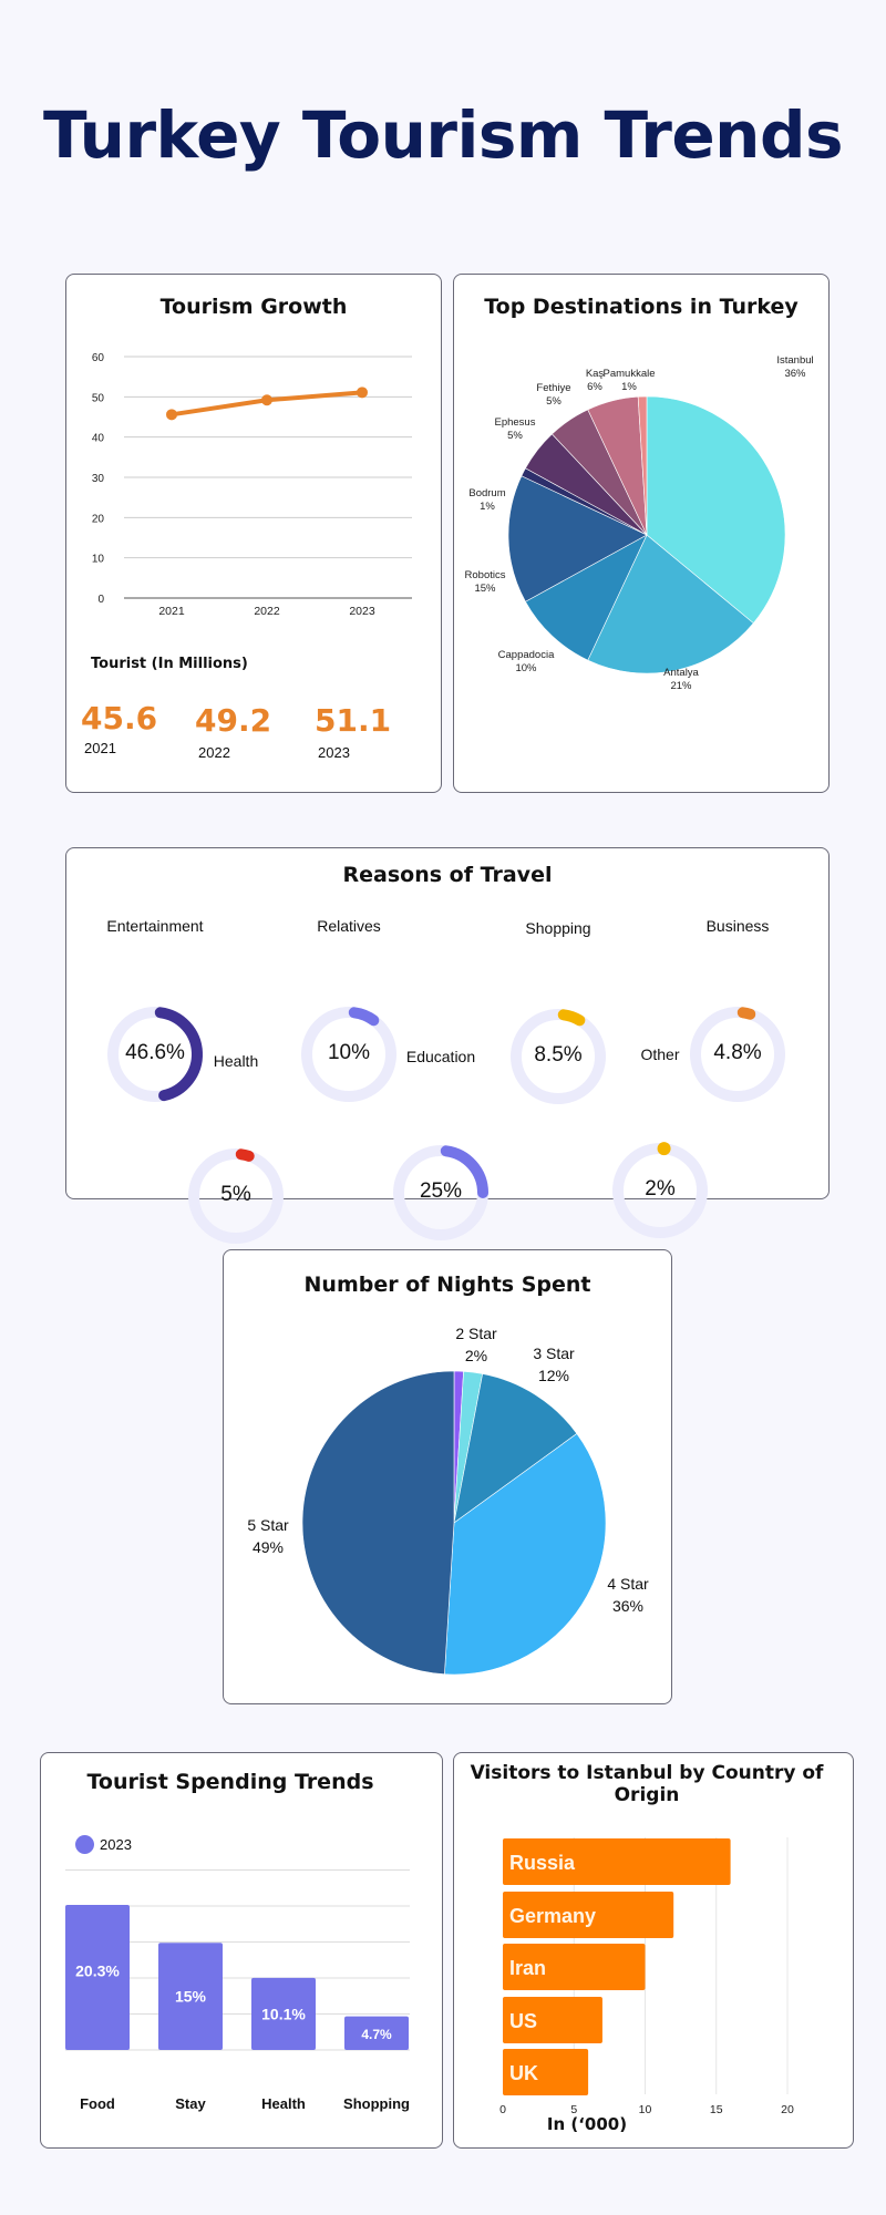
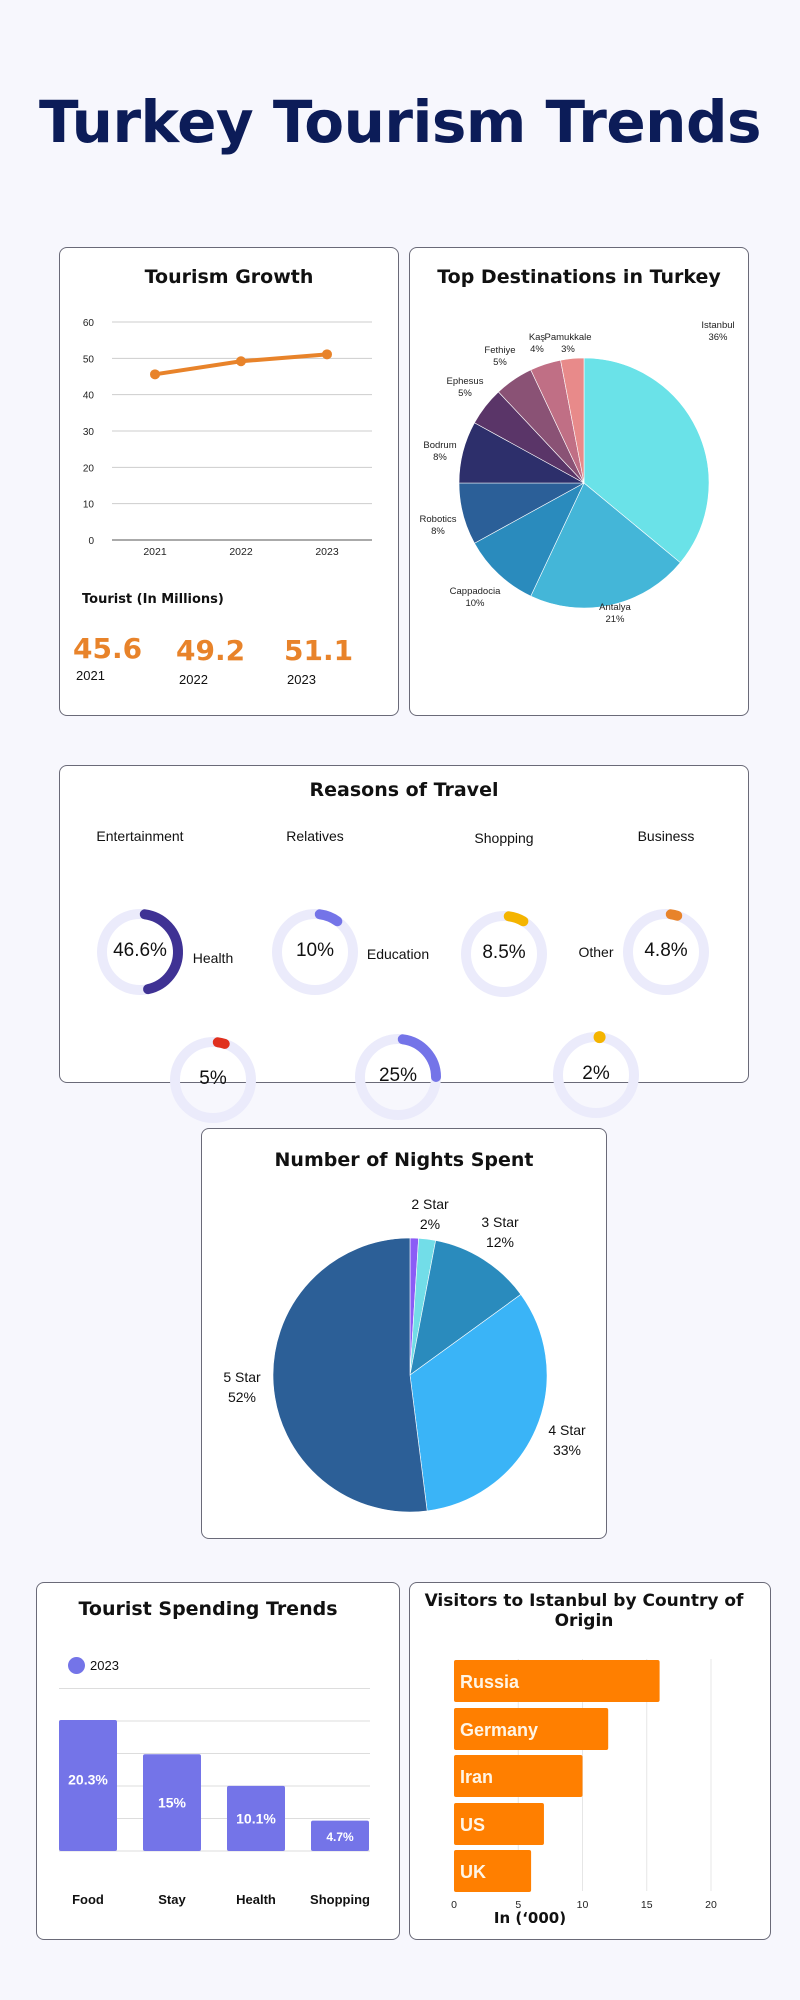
Top Destinations in Turkey/Robotics: 15% -> 8%
Top Destinations in Turkey/Bodrum: 1% -> 8%
Top Destinations in Turkey/Kaş: 6% -> 4%
Top Destinations in Turkey/Pamukkale: 1% -> 3%
Number of Nights Spent/4 Star: 36% -> 33%
Number of Nights Spent/5 Star: 49% -> 52%
